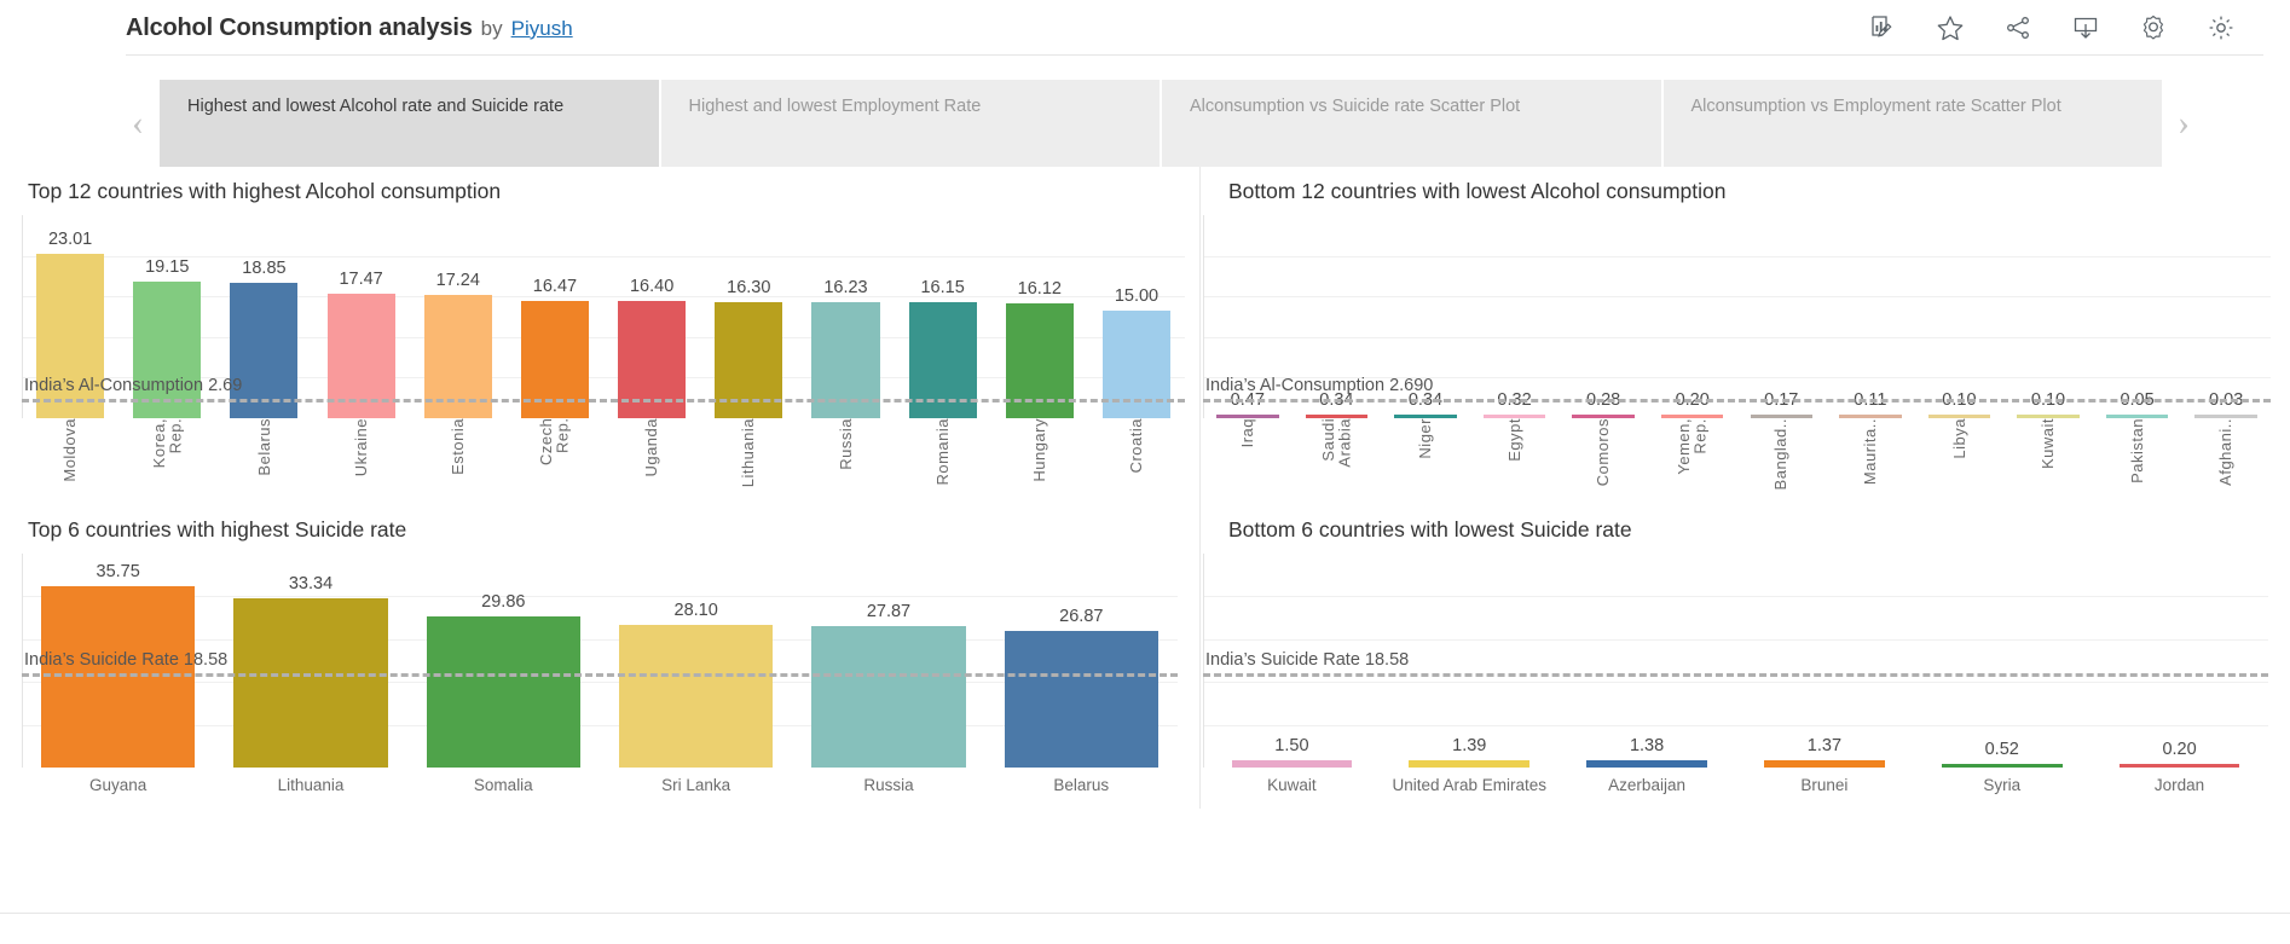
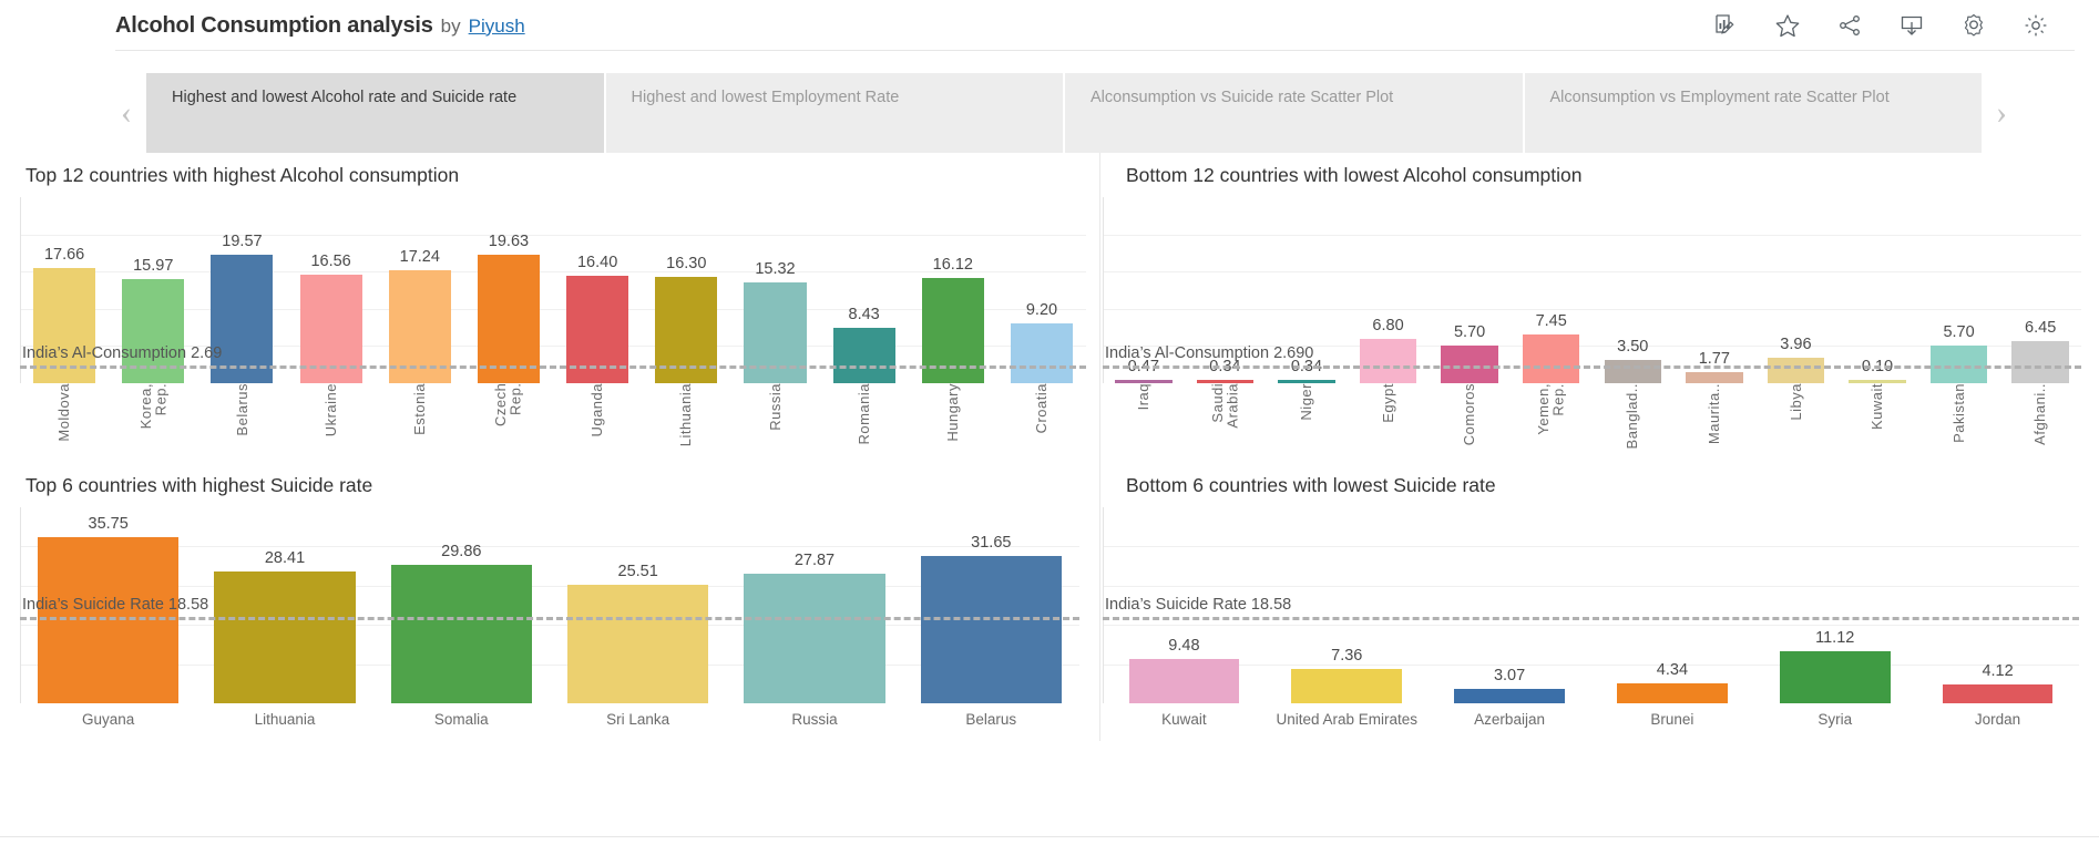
Top 12 countries with highest Alcohol consumption/Moldova: 23.01 -> 17.66
Top 12 countries with highest Alcohol consumption/Korea, Rep.: 19.15 -> 15.97
Top 12 countries with highest Alcohol consumption/Belarus: 18.85 -> 19.57
Top 12 countries with highest Alcohol consumption/Ukraine: 17.47 -> 16.56
Top 12 countries with highest Alcohol consumption/Czech Rep.: 16.47 -> 19.63
Top 12 countries with highest Alcohol consumption/Russia: 16.23 -> 15.32
Top 12 countries with highest Alcohol consumption/Romania: 16.15 -> 8.43
Top 12 countries with highest Alcohol consumption/Croatia: 15.00 -> 9.20
Bottom 12 countries with lowest Alcohol consumption/Egypt: 0.32 -> 6.80
Bottom 12 countries with lowest Alcohol consumption/Comoros: 0.28 -> 5.70
Bottom 12 countries with lowest Alcohol consumption/Yemen, Rep.: 0.20 -> 7.45
Bottom 12 countries with lowest Alcohol consumption/Banglad..: 0.17 -> 3.50
Bottom 12 countries with lowest Alcohol consumption/Maurita..: 0.11 -> 1.77
Bottom 12 countries with lowest Alcohol consumption/Libya: 0.10 -> 3.96
Bottom 12 countries with lowest Alcohol consumption/Pakistan: 0.05 -> 5.70
Bottom 12 countries with lowest Alcohol consumption/Afghani..: 0.03 -> 6.45
Top 6 countries with highest Suicide rate/Lithuania: 33.34 -> 28.41
Top 6 countries with highest Suicide rate/Sri Lanka: 28.10 -> 25.51
Top 6 countries with highest Suicide rate/Belarus: 26.87 -> 31.65
Bottom 6 countries with lowest Suicide rate/Kuwait: 1.50 -> 9.48
Bottom 6 countries with lowest Suicide rate/United Arab Emirates: 1.39 -> 7.36
Bottom 6 countries with lowest Suicide rate/Azerbaijan: 1.38 -> 3.07
Bottom 6 countries with lowest Suicide rate/Brunei: 1.37 -> 4.34
Bottom 6 countries with lowest Suicide rate/Syria: 0.52 -> 11.12
Bottom 6 countries with lowest Suicide rate/Jordan: 0.20 -> 4.12
